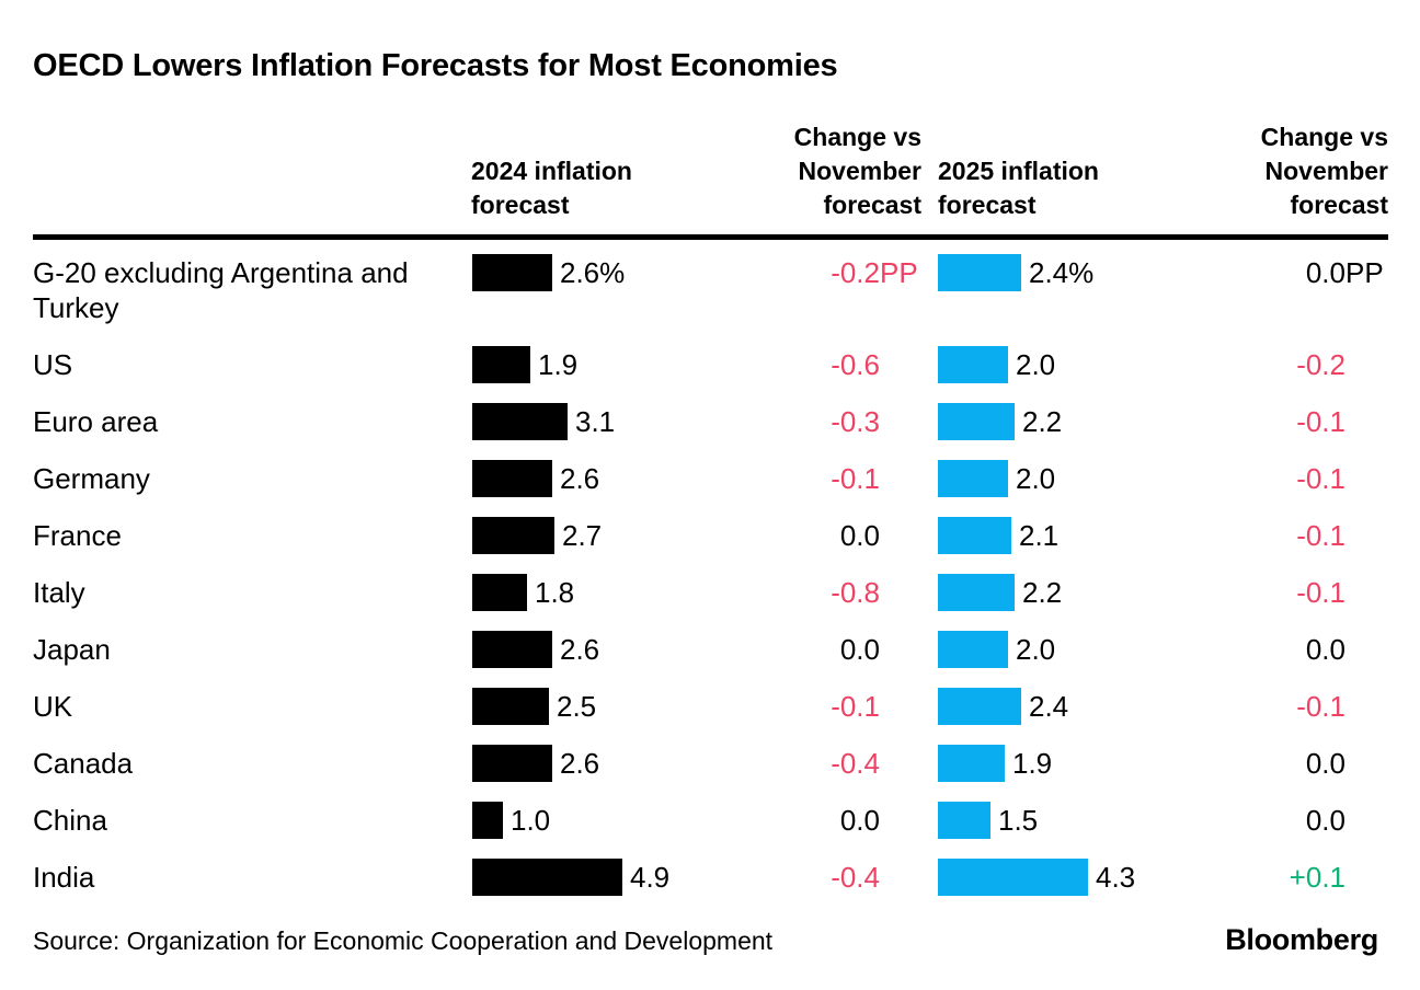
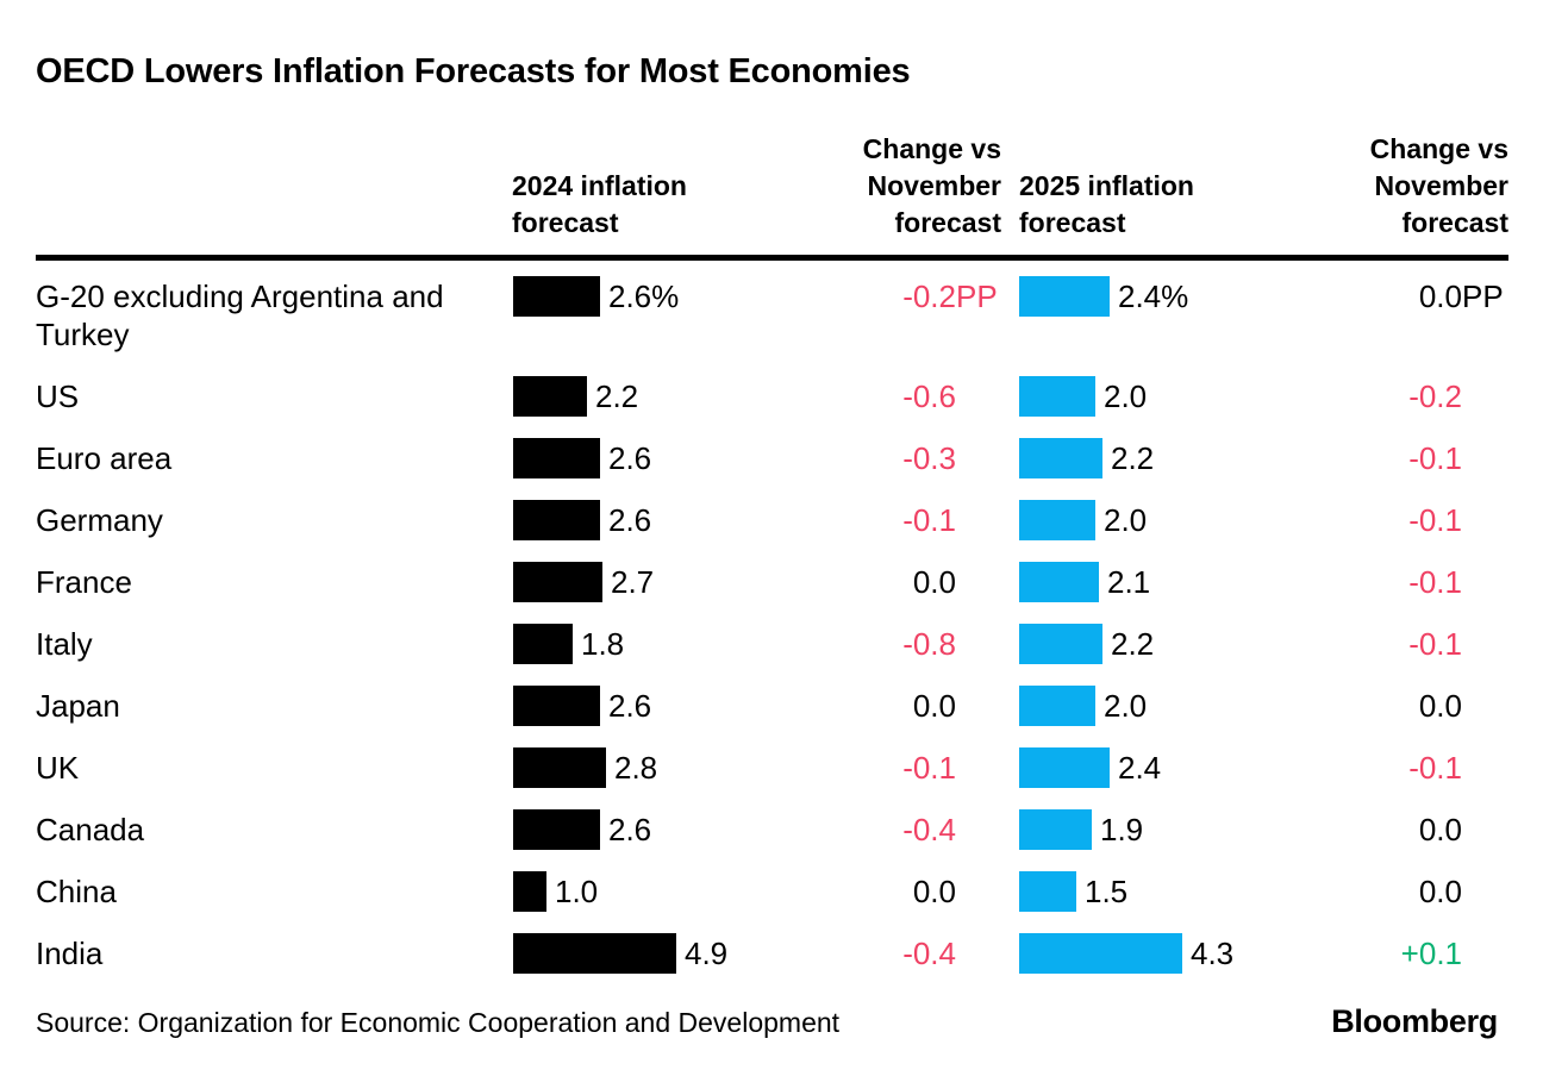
2024 inflation forecast/US: 1.9 -> 2.2
2024 inflation forecast/Euro area: 3.1 -> 2.6
2024 inflation forecast/UK: 2.5 -> 2.8
